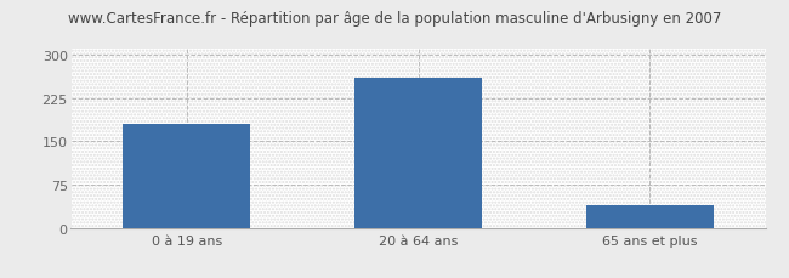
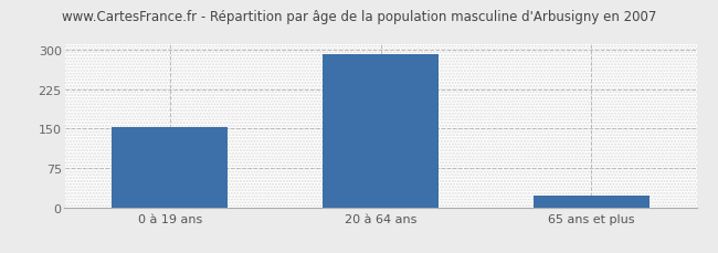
0 à 19 ans: 180 -> 152
20 à 64 ans: 260 -> 292
65 ans et plus: 40 -> 22
